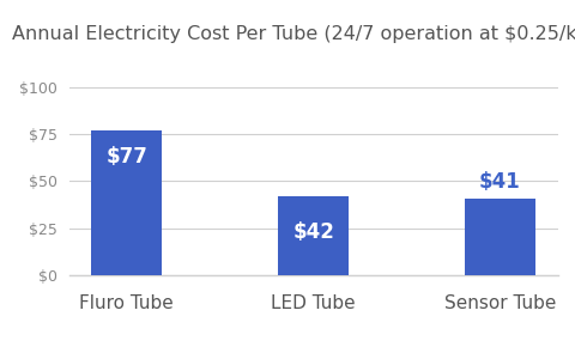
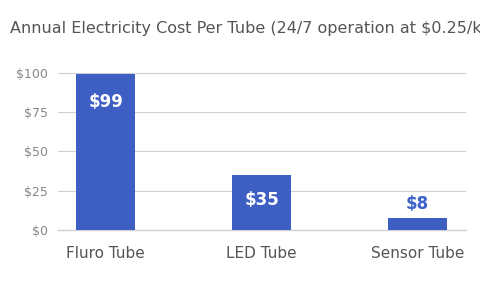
Fluro Tube: $77 -> $99
LED Tube: $42 -> $35
Sensor Tube: $41 -> $8
